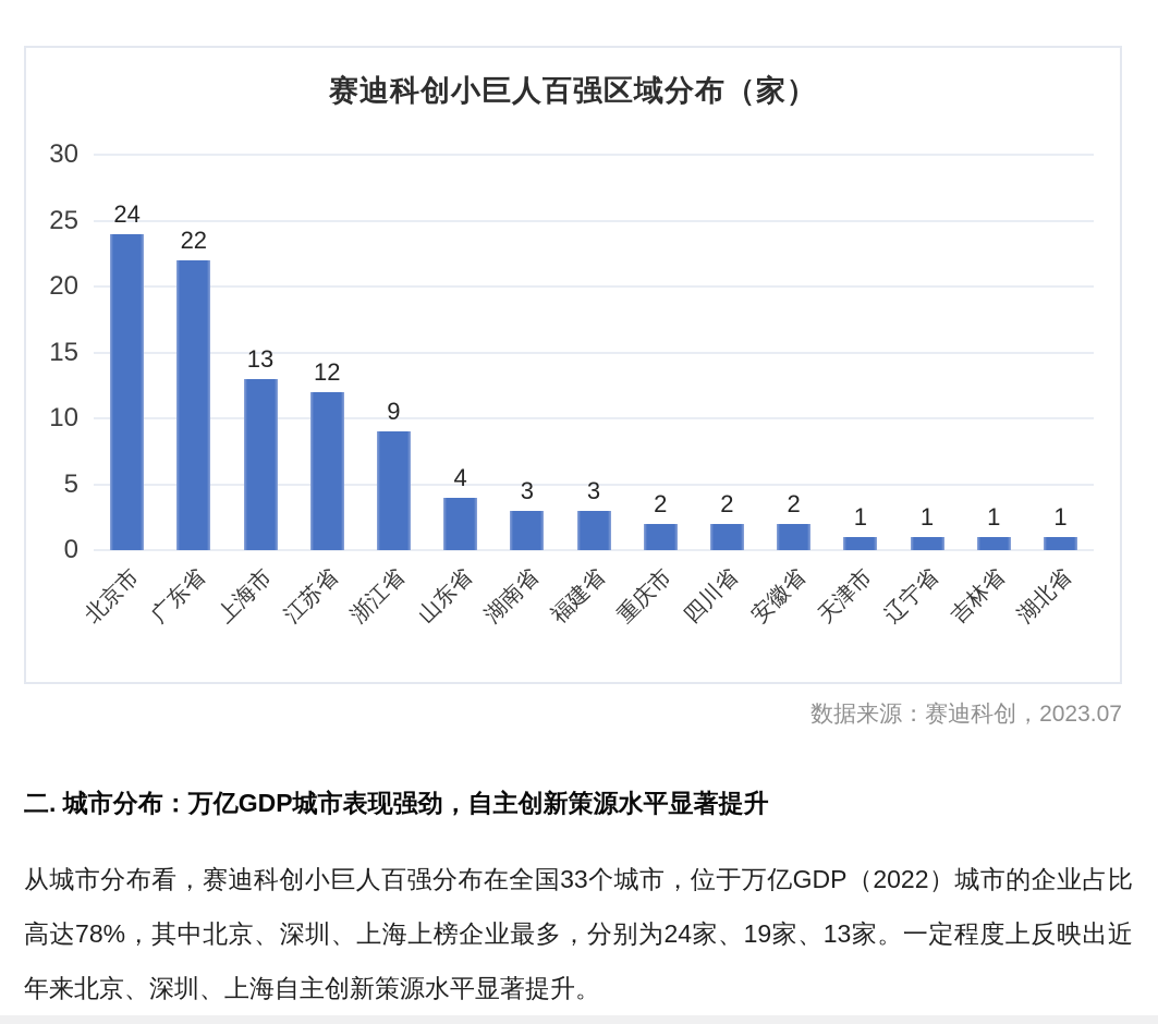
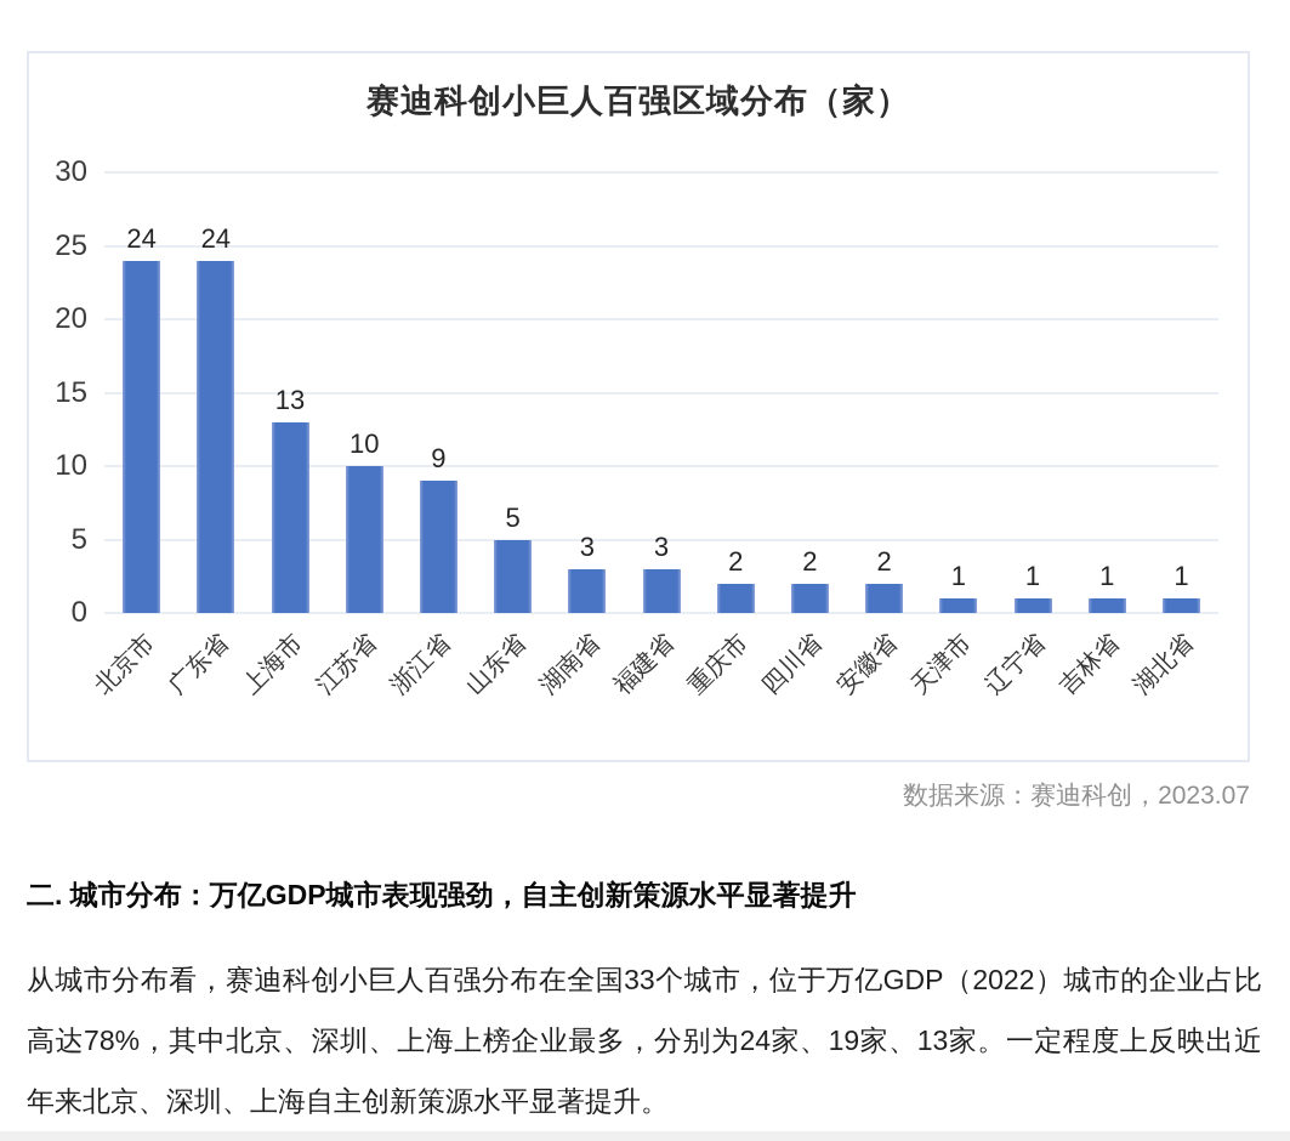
广东省: 22 -> 24
江苏省: 12 -> 10
山东省: 4 -> 5
